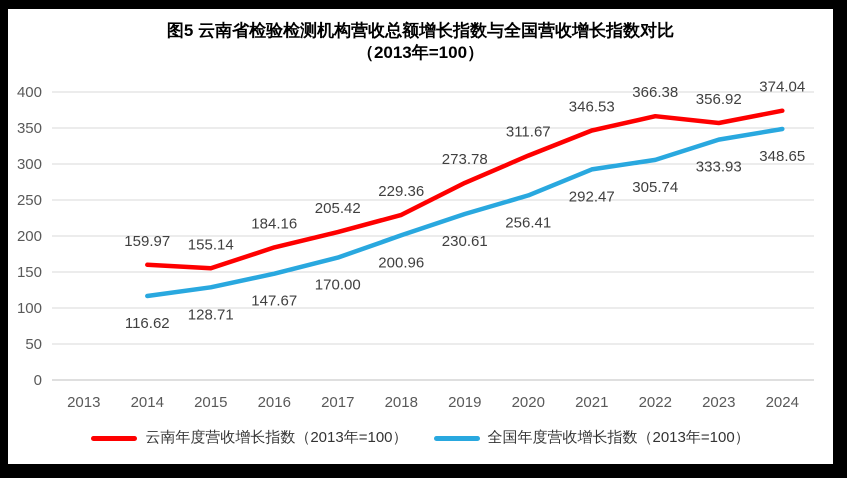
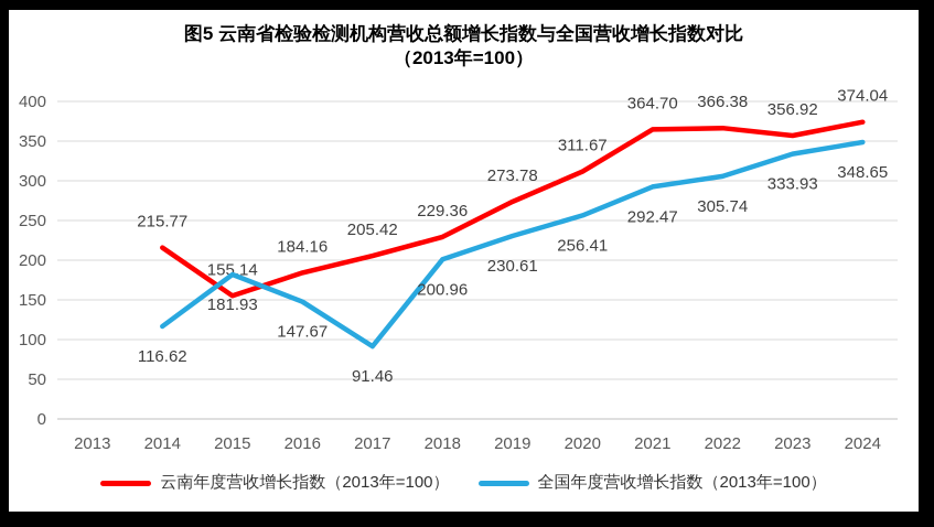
云南年度营收增长指数（2013年=100）/2014: 159.97 -> 215.77
全国年度营收增长指数（2013年=100）/2015: 128.71 -> 181.93
全国年度营收增长指数（2013年=100）/2017: 170.00 -> 91.46
云南年度营收增长指数（2013年=100）/2021: 346.53 -> 364.70
